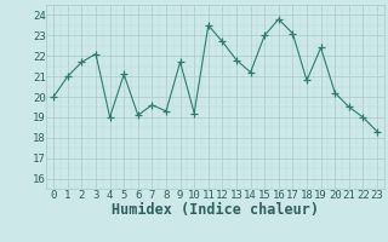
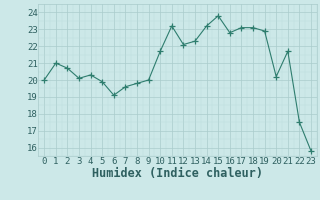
2: 21.7 -> 20.7
3: 22.1 -> 20.1
4: 19.0 -> 20.3
5: 21.1 -> 19.9
8: 19.3 -> 19.8
9: 21.7 -> 20.0
10: 19.2 -> 21.7
11: 23.5 -> 23.2
12: 22.7 -> 22.1
13: 21.8 -> 22.3
14: 21.2 -> 23.2
15: 23.0 -> 23.8
16: 23.8 -> 22.8
18: 20.8 -> 23.1
19: 22.4 -> 22.9
21: 19.5 -> 21.7
22: 19.0 -> 17.5
23: 18.3 -> 15.8
